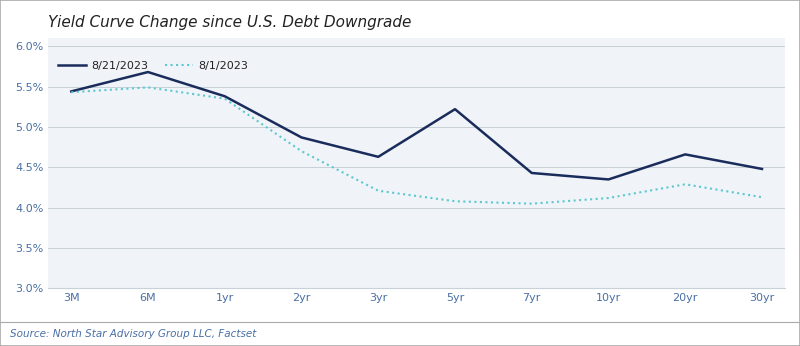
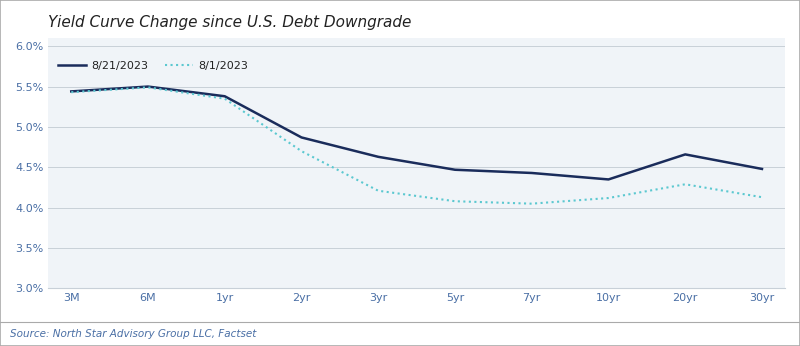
8/21/2023/6M: 5.68% -> 5.50%
8/21/2023/5yr: 5.22% -> 4.47%
